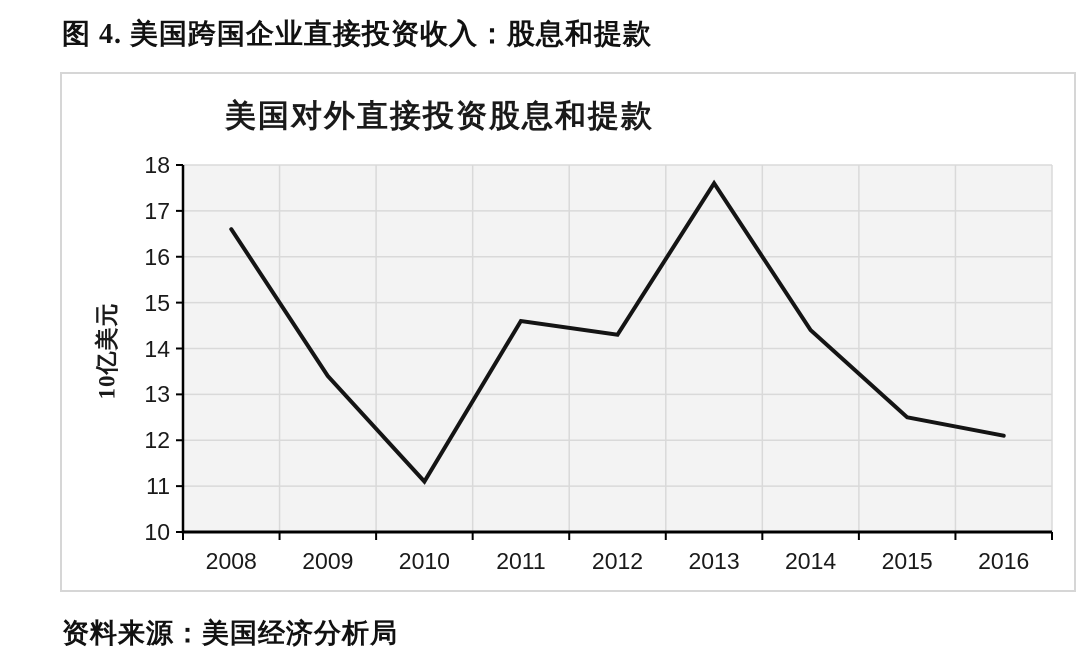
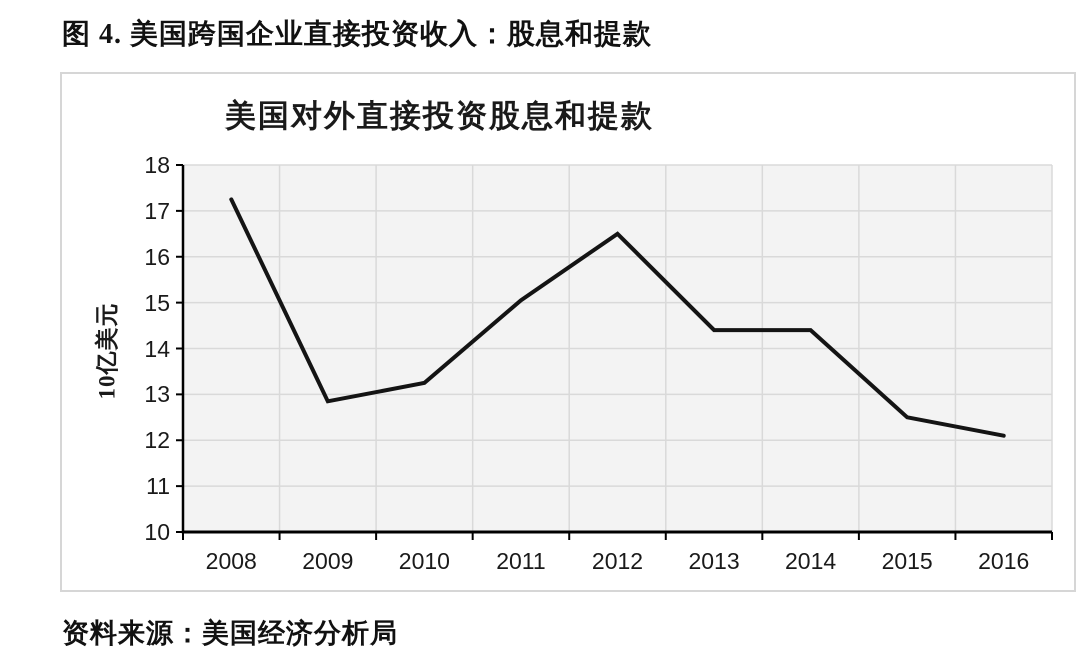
2008: 16.6 -> 17.2
2009: 13.4 -> 12.8
2010: 11.1 -> 13.2
2011: 14.6 -> 15.1
2012: 14.3 -> 16.5
2013: 17.6 -> 14.4
